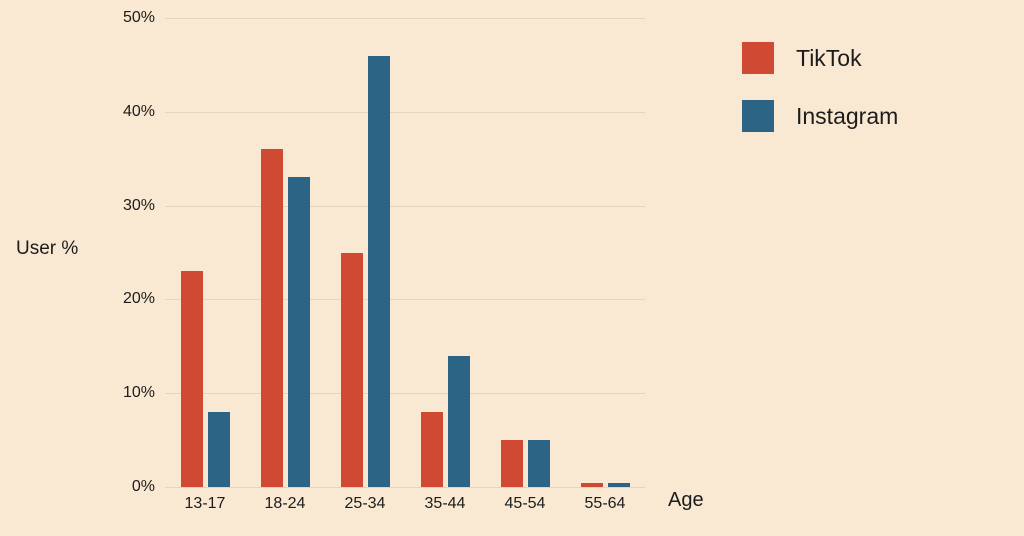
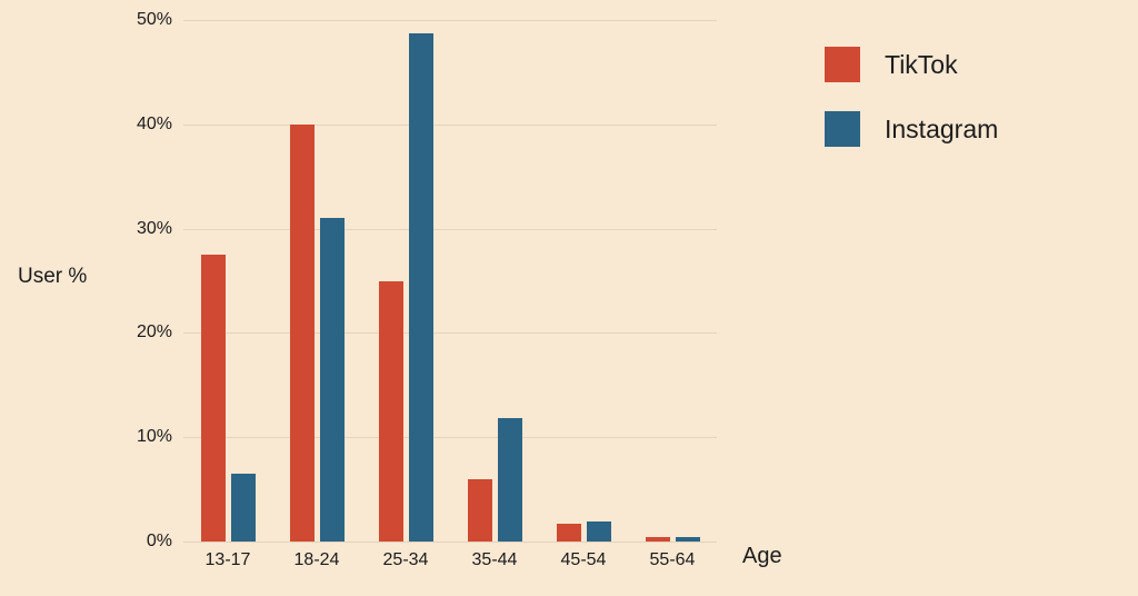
TikTok/13-17: 23% -> 28%
Instagram/13-17: 8% -> 6%
TikTok/18-24: 36% -> 40%
Instagram/18-24: 33% -> 31%
Instagram/25-34: 46% -> 49%
TikTok/35-44: 8% -> 6%
Instagram/35-44: 14% -> 12%
TikTok/45-54: 5% -> 2%
Instagram/45-54: 5% -> 2%
